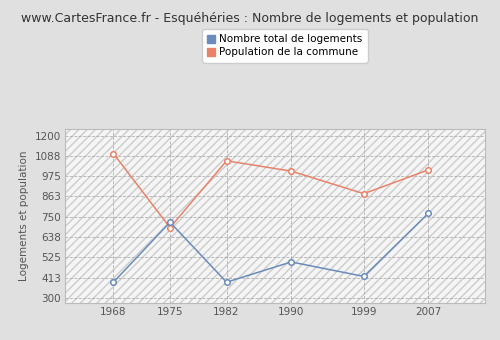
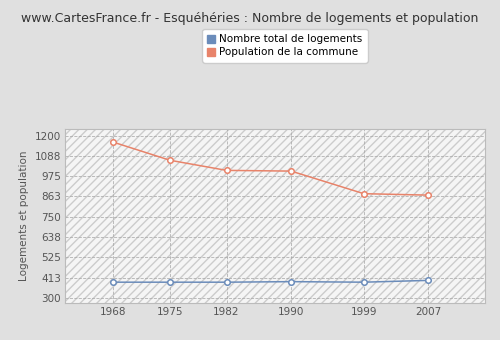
Population de la commune/1968: 1100 -> 1160
Population de la commune/1975: 690 -> 1060
Nombre total de logements/1975: 720 -> 390
Population de la commune/1982: 1060 -> 1010
Nombre total de logements/1990: 500 -> 390
Nombre total de logements/1999: 420 -> 390
Population de la commune/2007: 1010 -> 870
Nombre total de logements/2007: 770 -> 400
